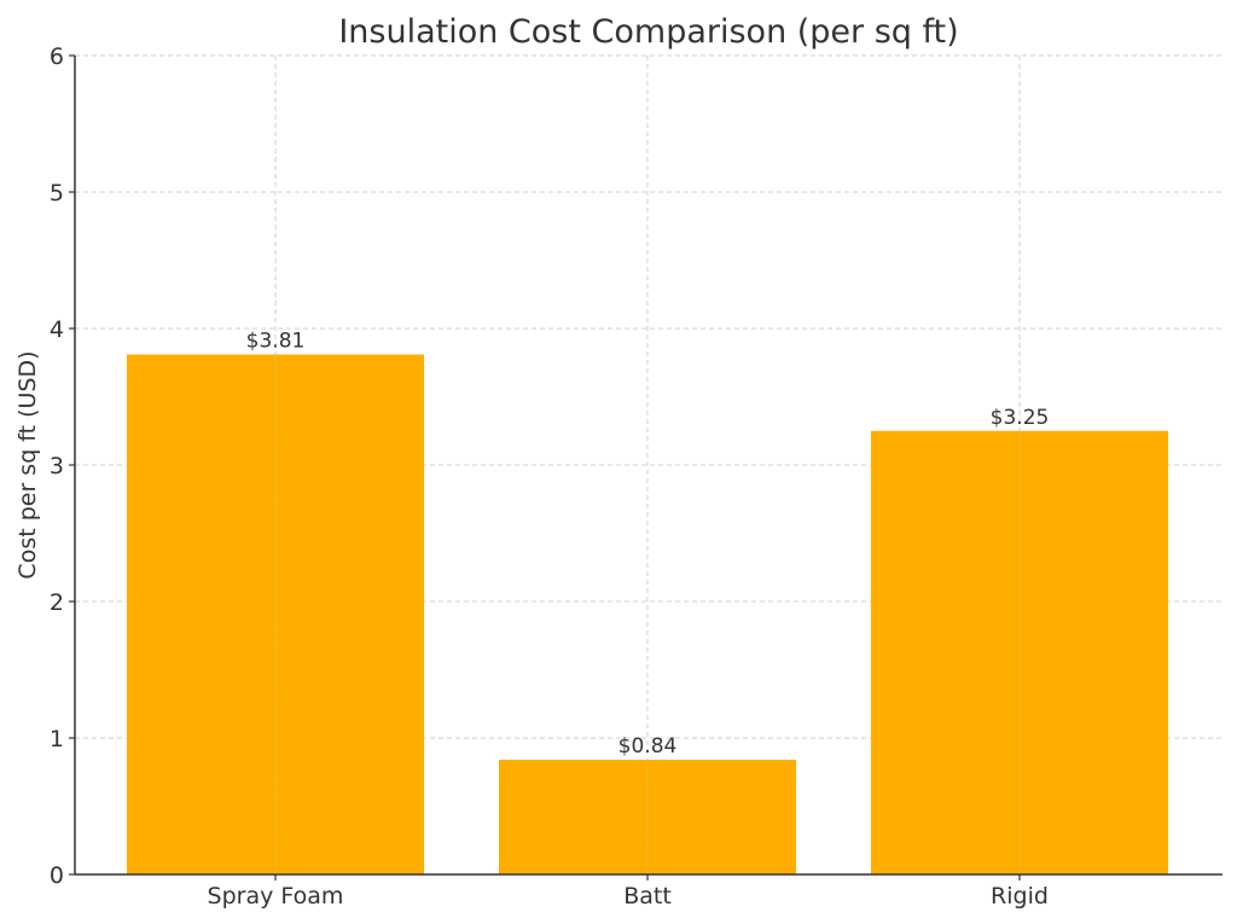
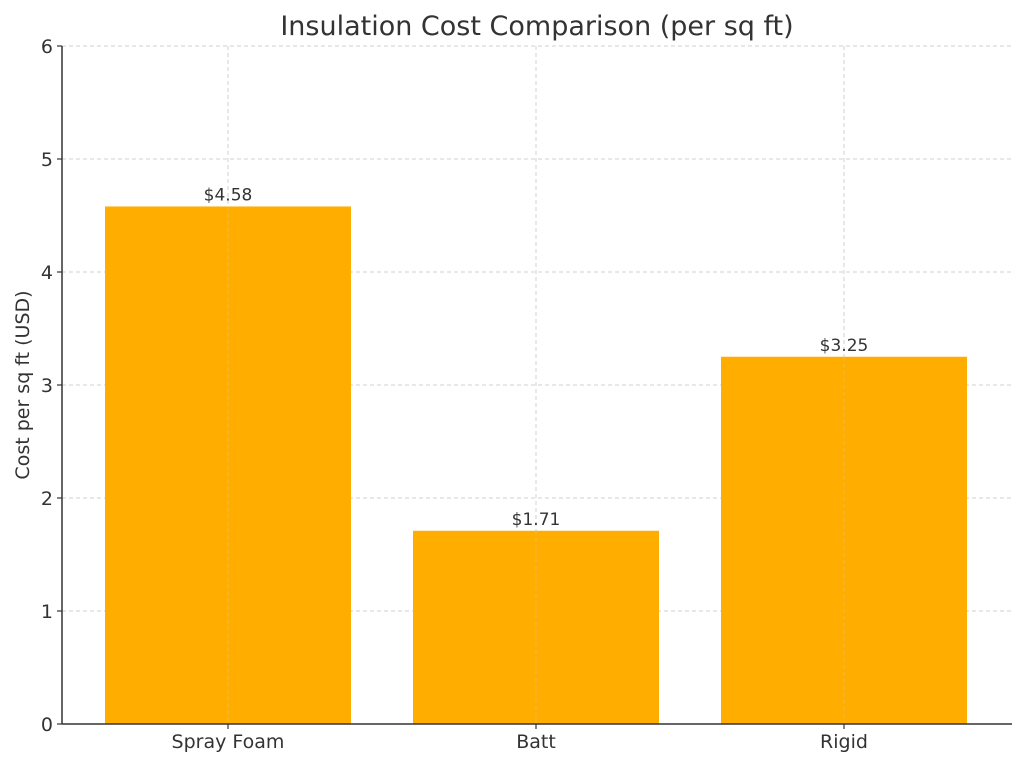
Spray Foam: $3.81 -> $4.58
Batt: $0.84 -> $1.71
